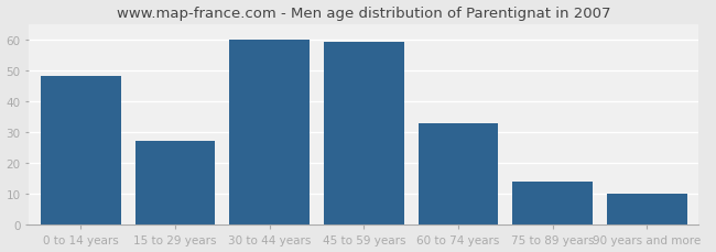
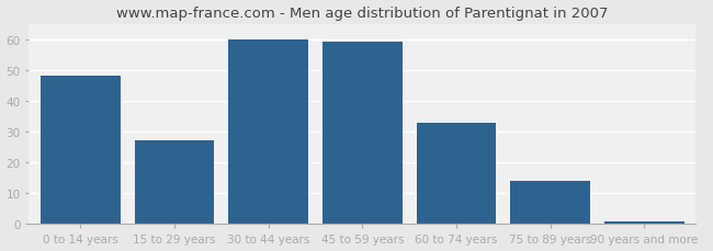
90 years and more: 10 -> 1
